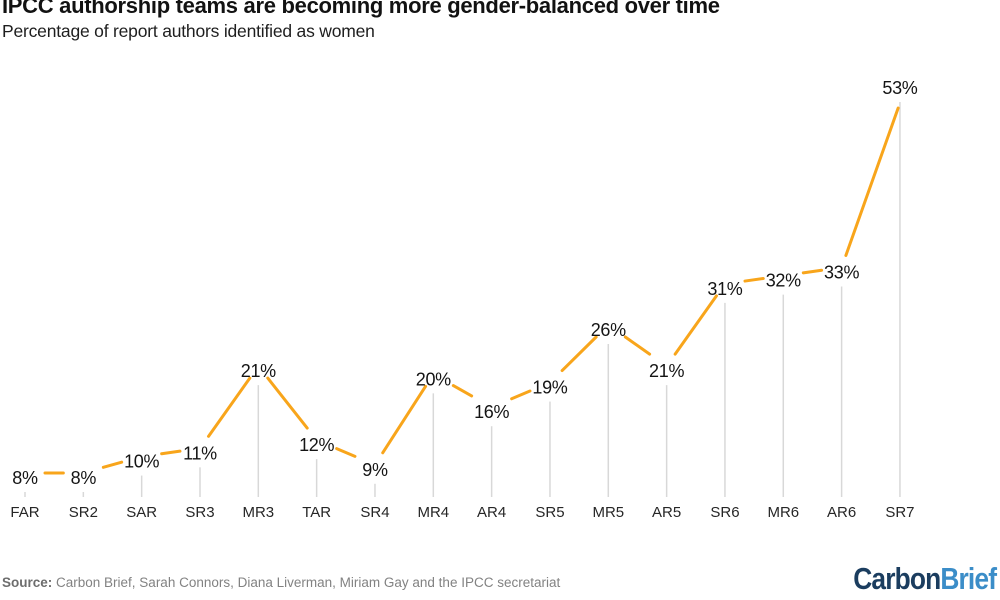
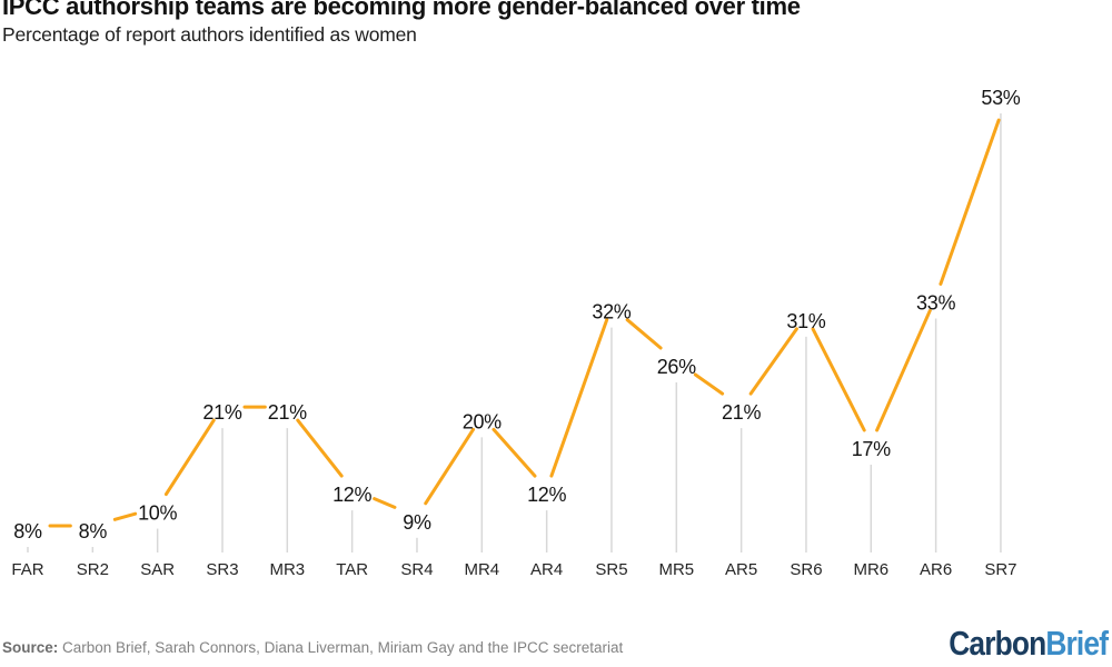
SR3: 11% -> 21%
AR4: 16% -> 12%
SR5: 19% -> 32%
MR6: 32% -> 17%
